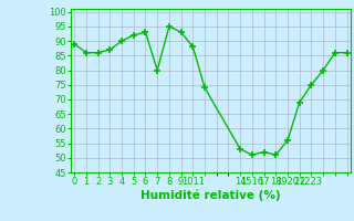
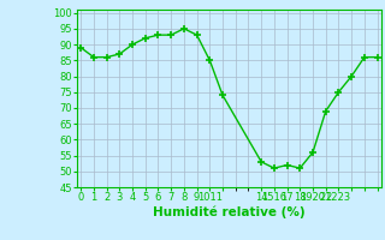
7: 80 -> 93
1011: 88 -> 85
